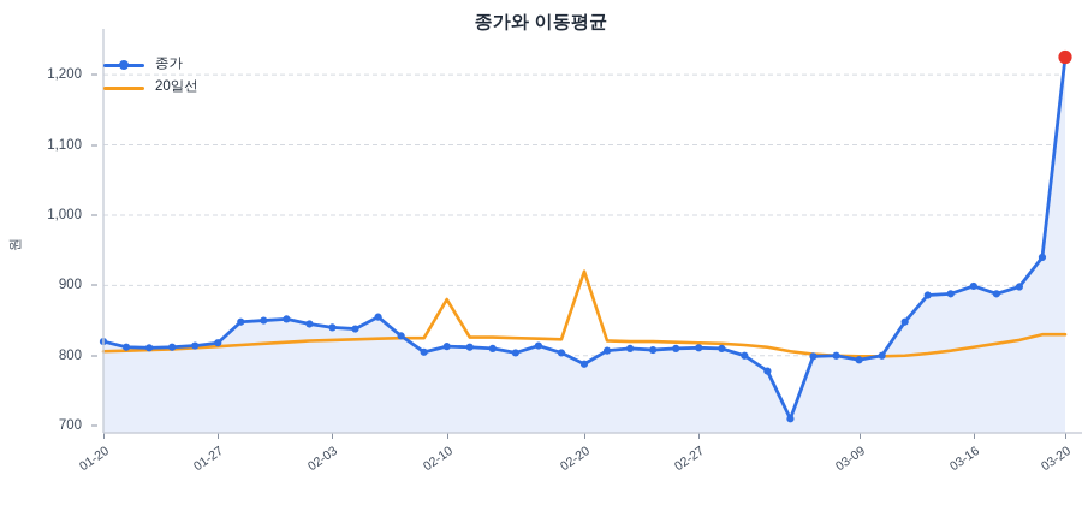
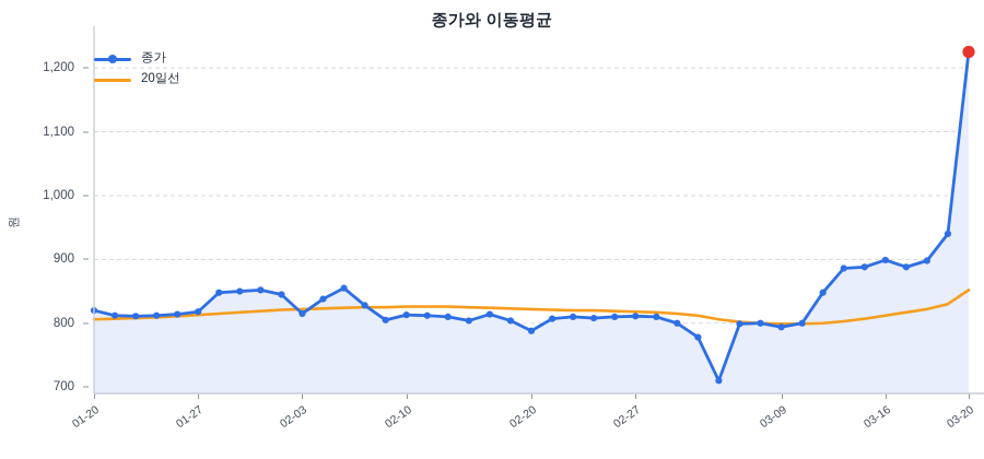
종가/02-03: 840 -> 820
20일선/02-10: 880 -> 830
20일선/02-20: 920 -> 820
20일선/03-20: 830 -> 850
